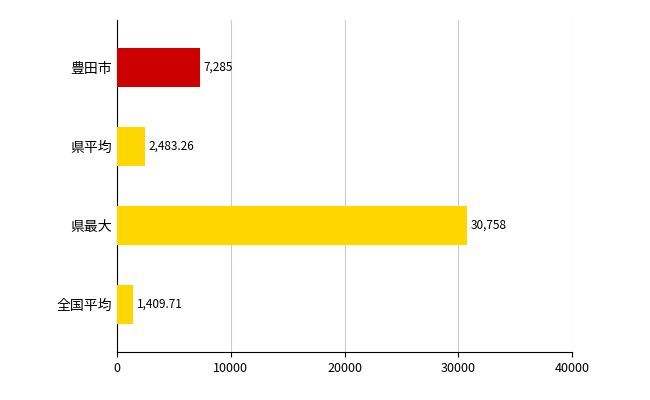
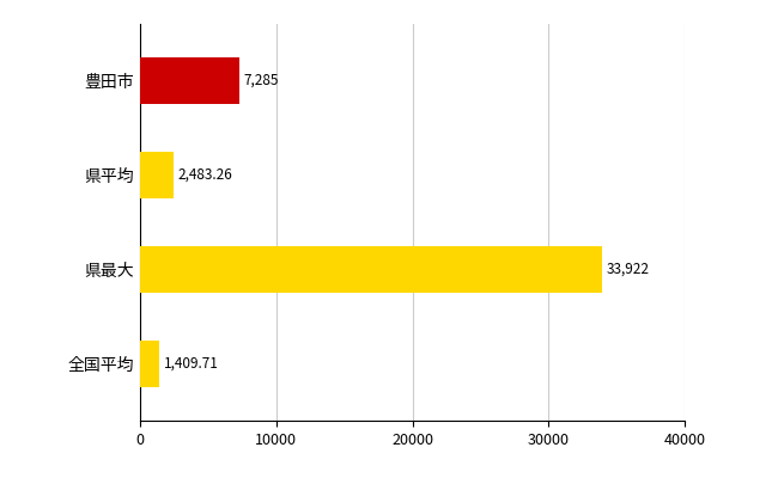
県最大: 30,758 -> 33,922
